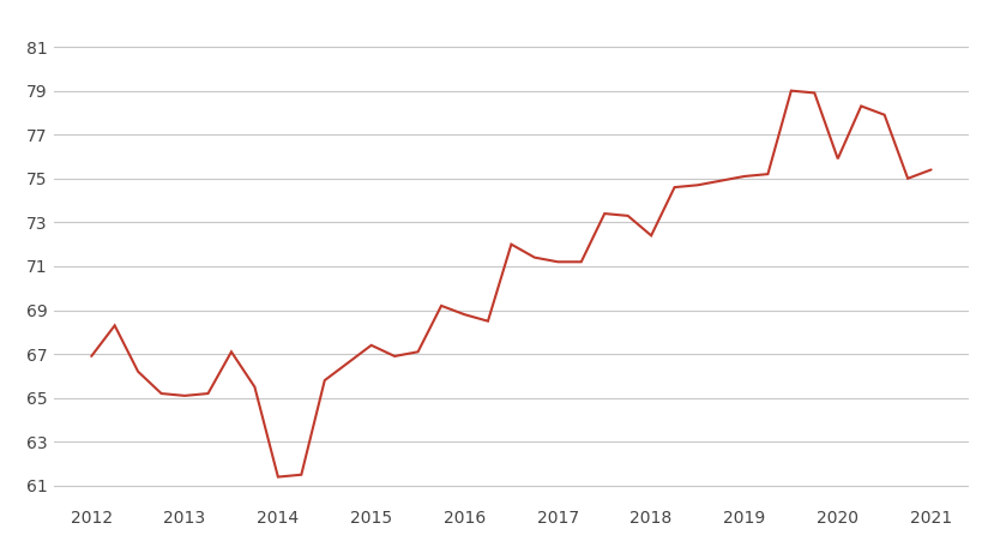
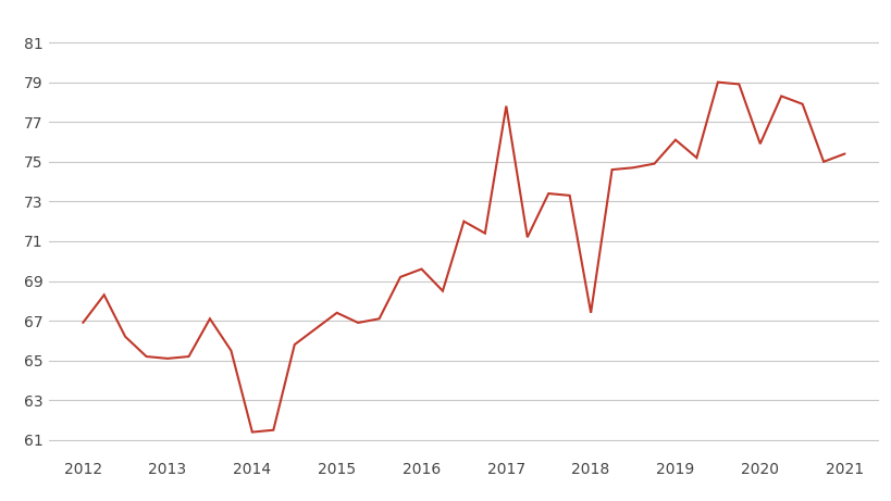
2016: 68.8 -> 69.6
2017: 71.2 -> 77.8
2018: 72.4 -> 67.4
2019: 75.1 -> 76.1
